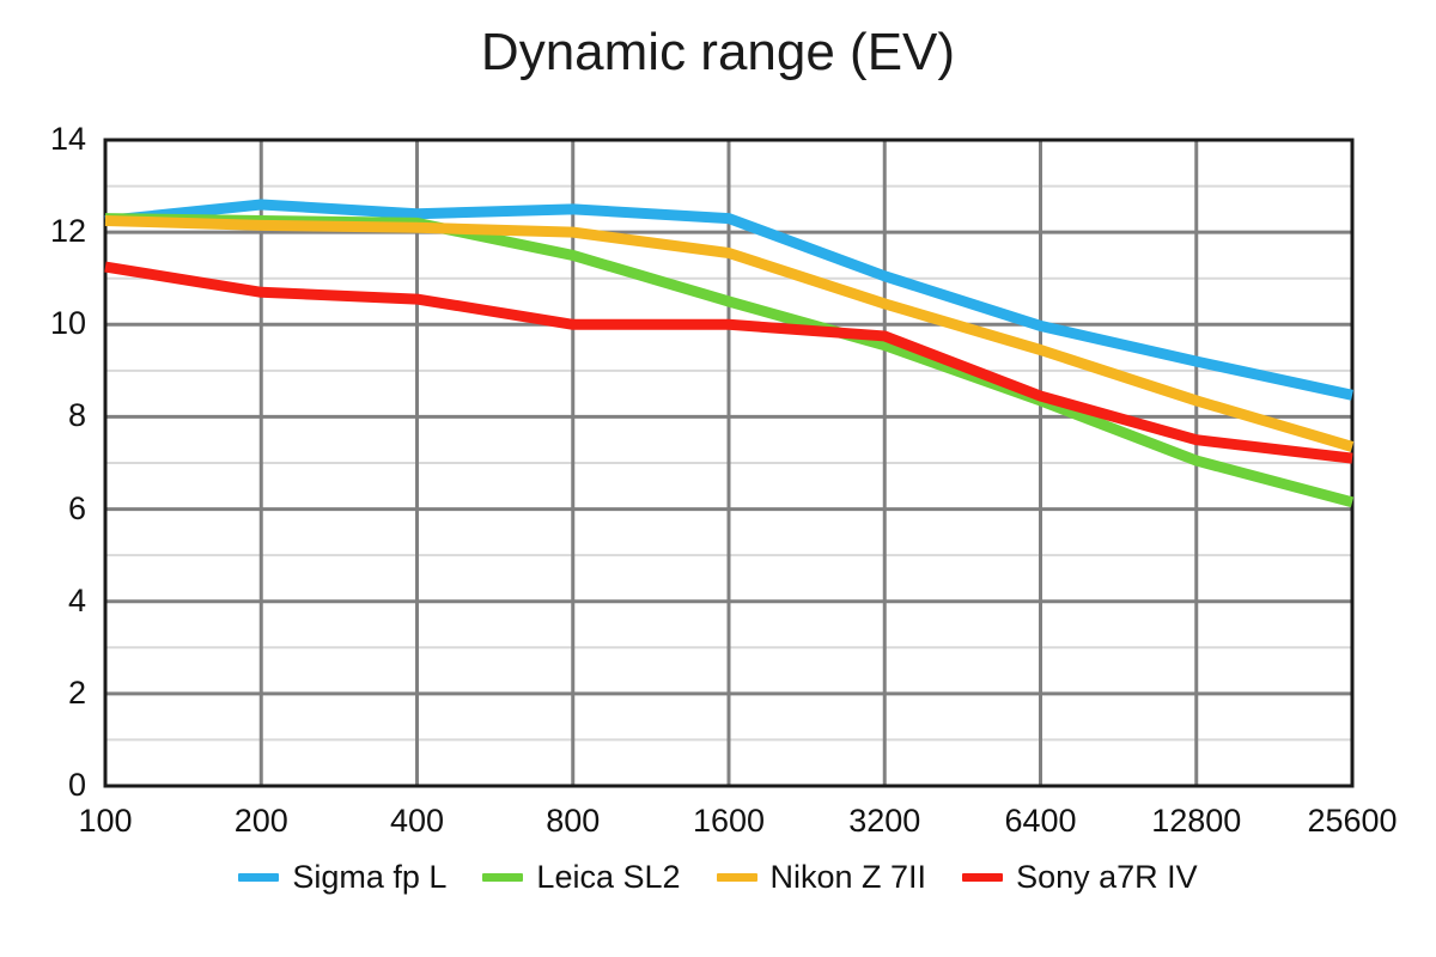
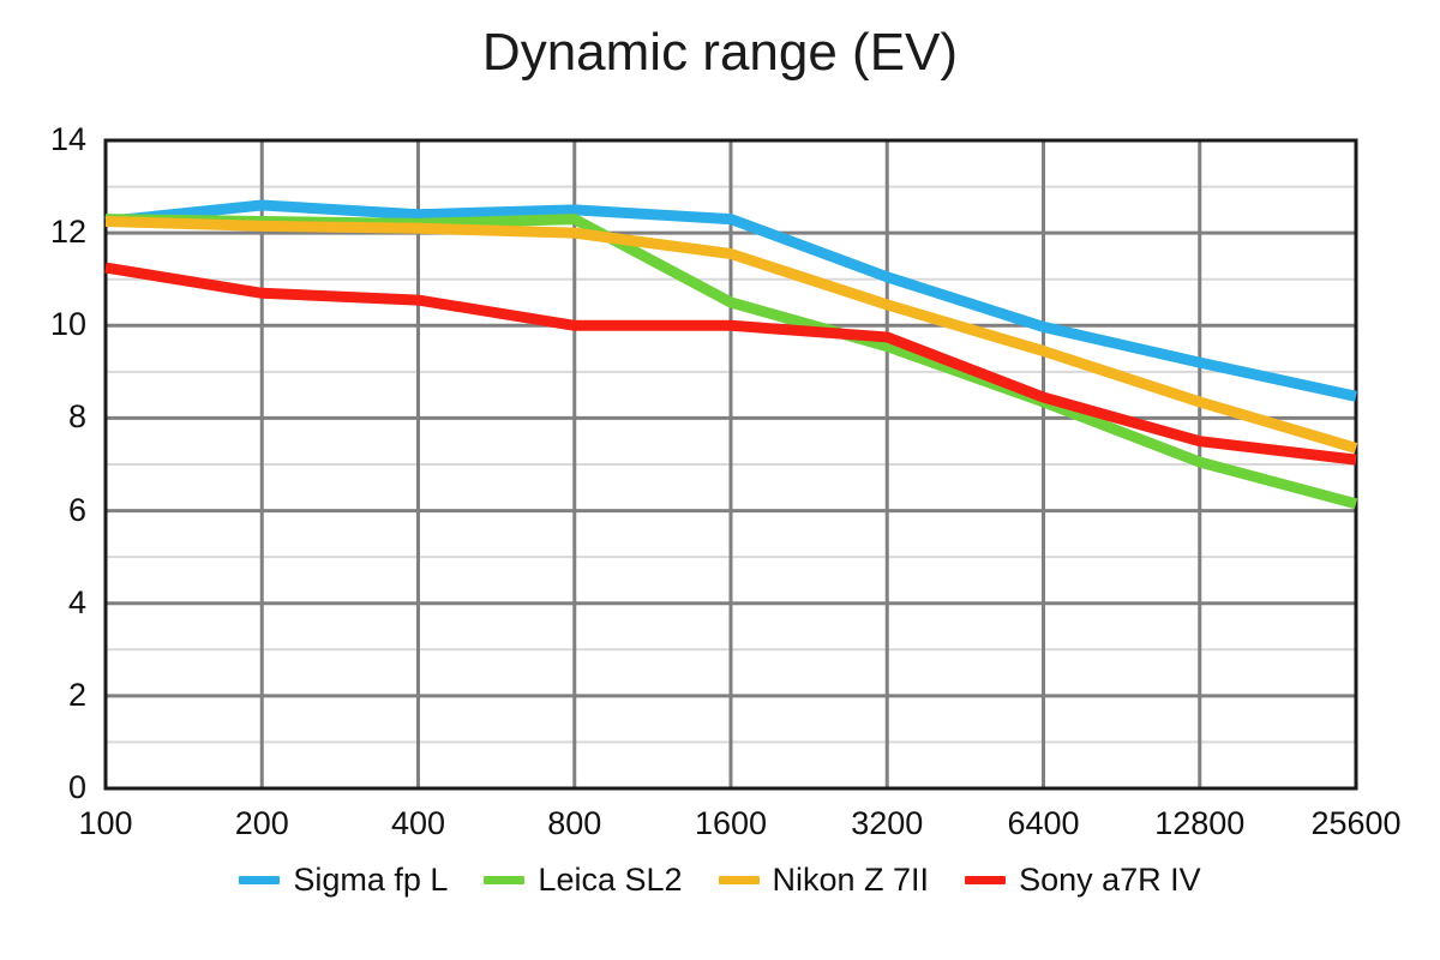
Leica SL2/800: 11.5 -> 12.3
